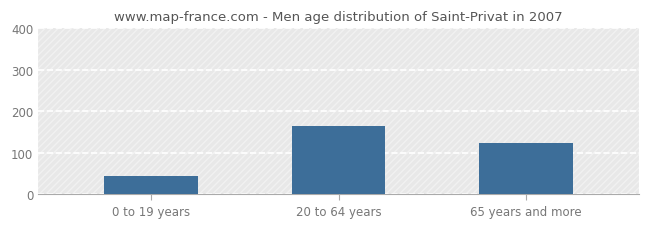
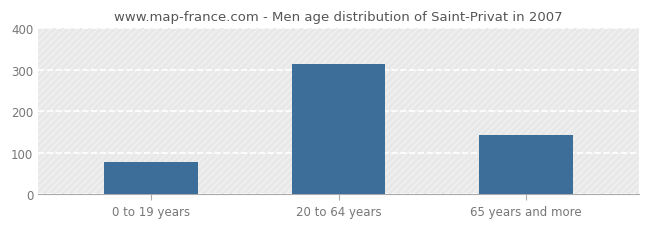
0 to 19 years: 45 -> 78
20 to 64 years: 165 -> 315
65 years and more: 125 -> 143
